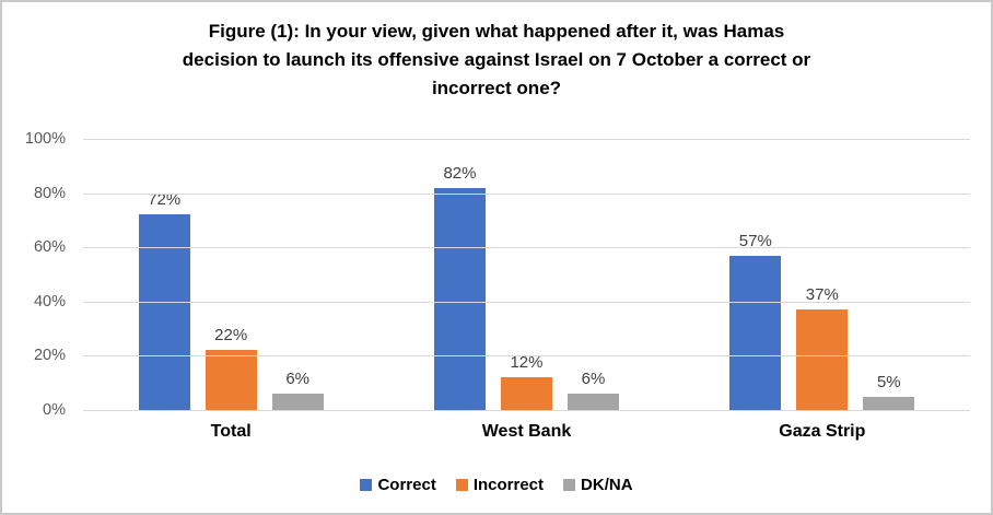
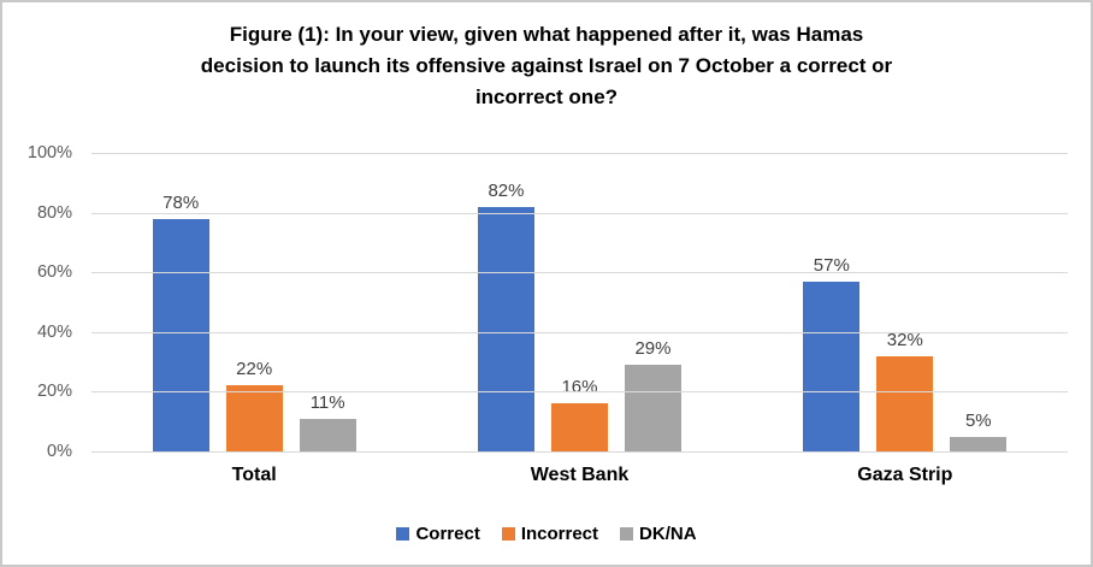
Correct/Total: 72% -> 78%
DK/NA/Total: 6% -> 11%
Incorrect/West Bank: 12% -> 16%
DK/NA/West Bank: 6% -> 29%
Incorrect/Gaza Strip: 37% -> 32%
